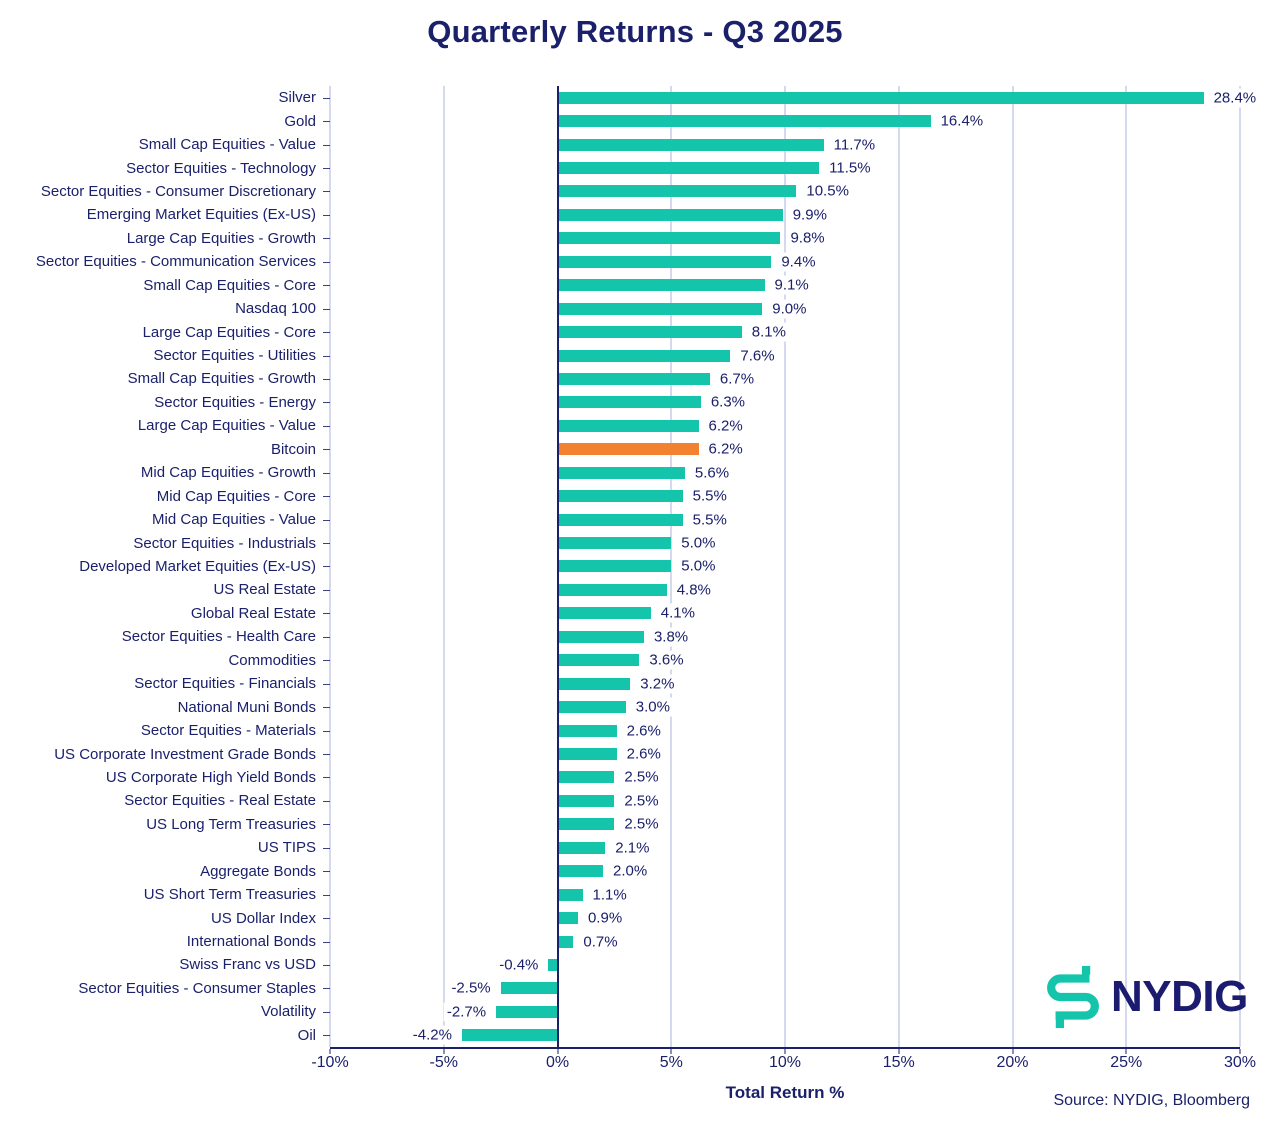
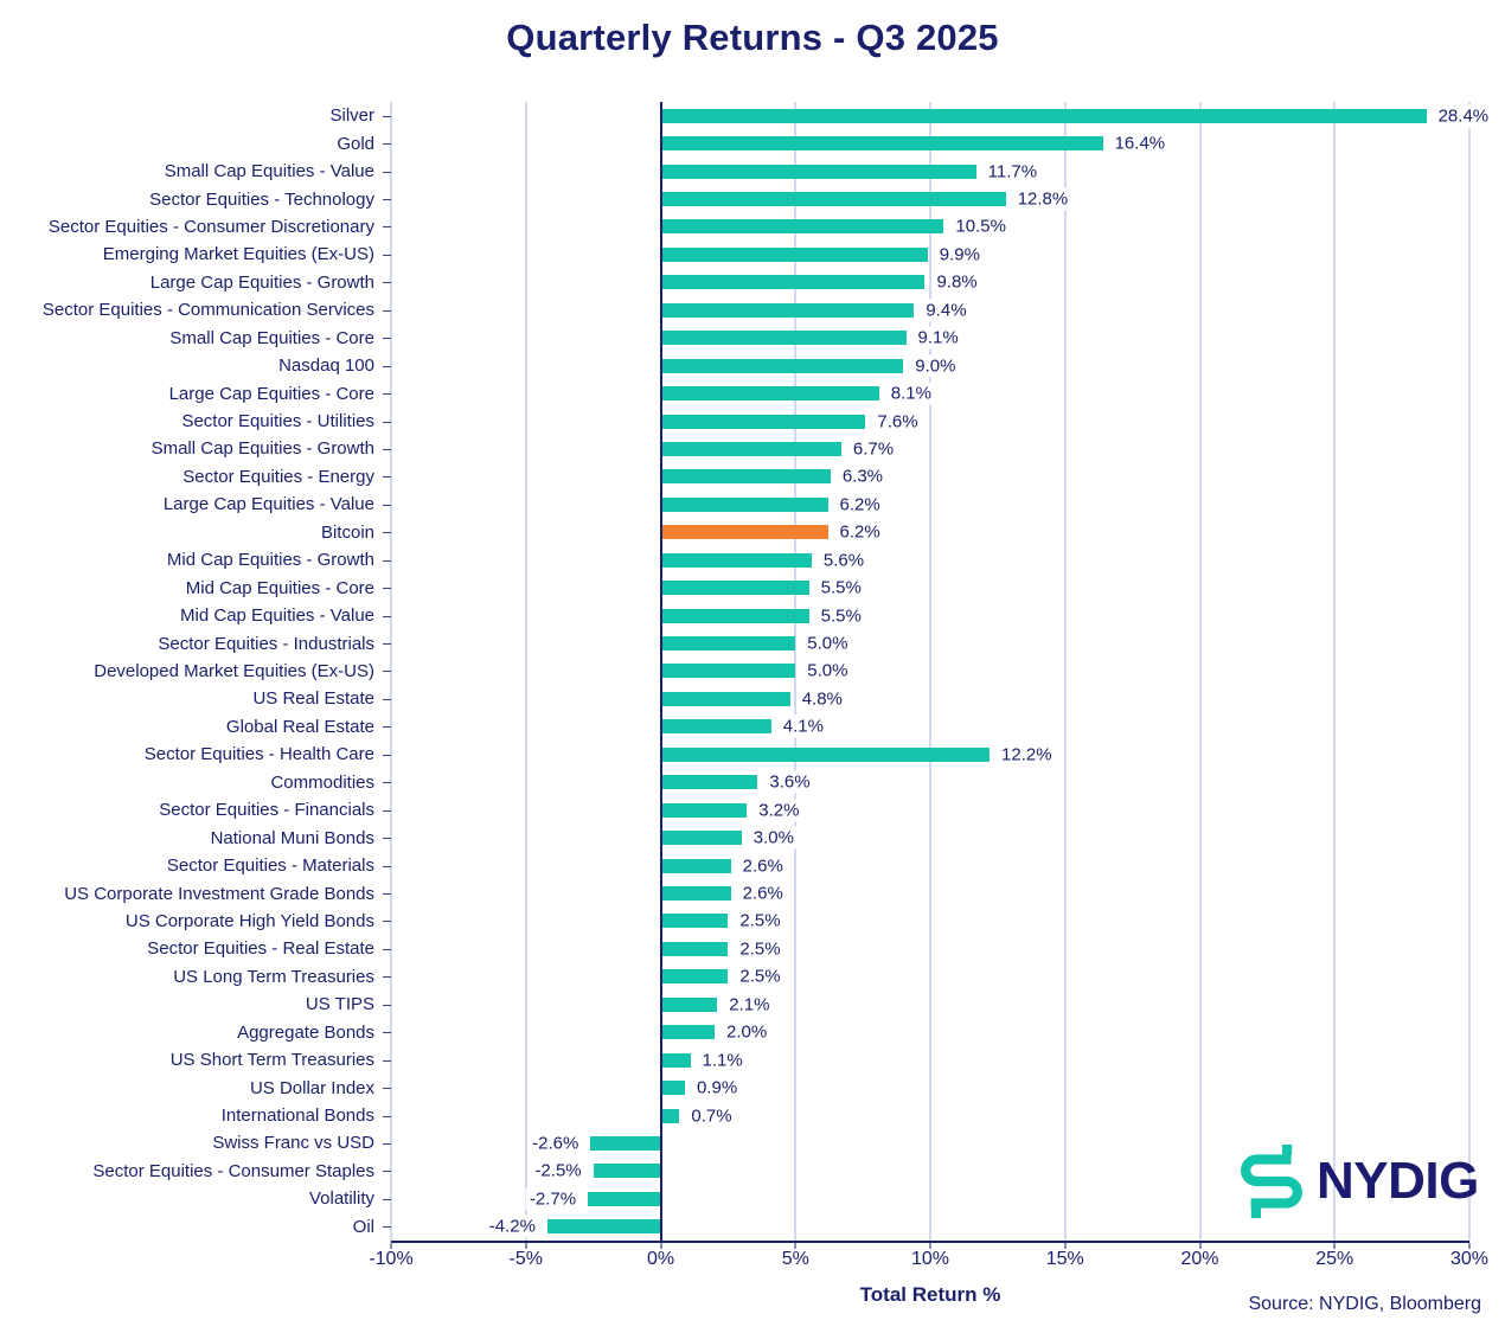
Sector Equities - Technology: 11.5% -> 12.8%
Sector Equities - Health Care: 3.8% -> 12.2%
Swiss Franc vs USD: -0.4% -> -2.6%
